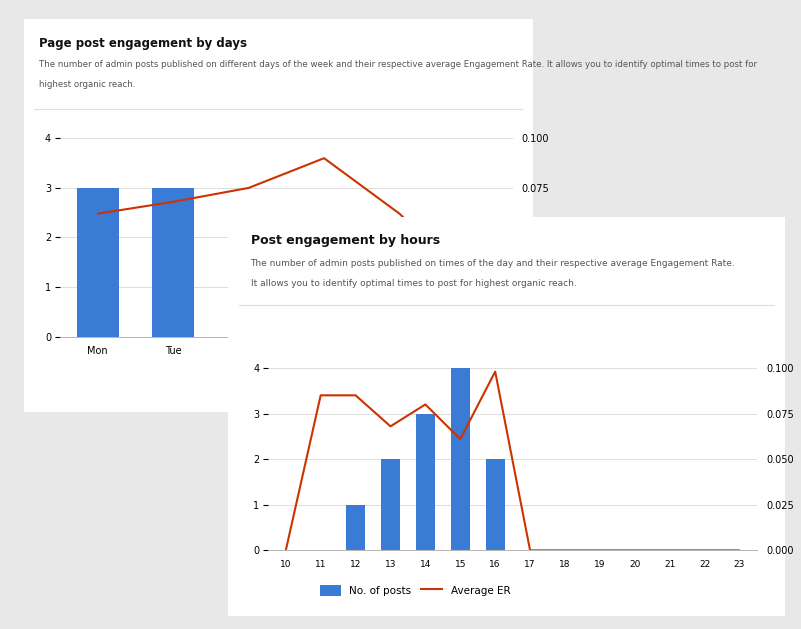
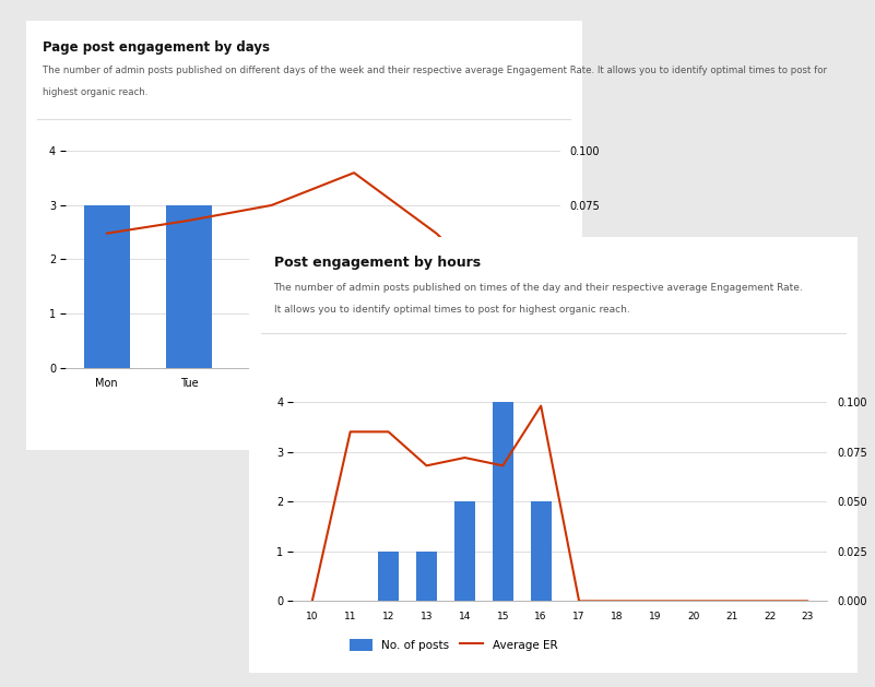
No. of posts/13: 2 -> 1
No. of posts/14: 3 -> 2
Average ER/14: 0.080 -> 0.072
Average ER/15: 0.061 -> 0.068
